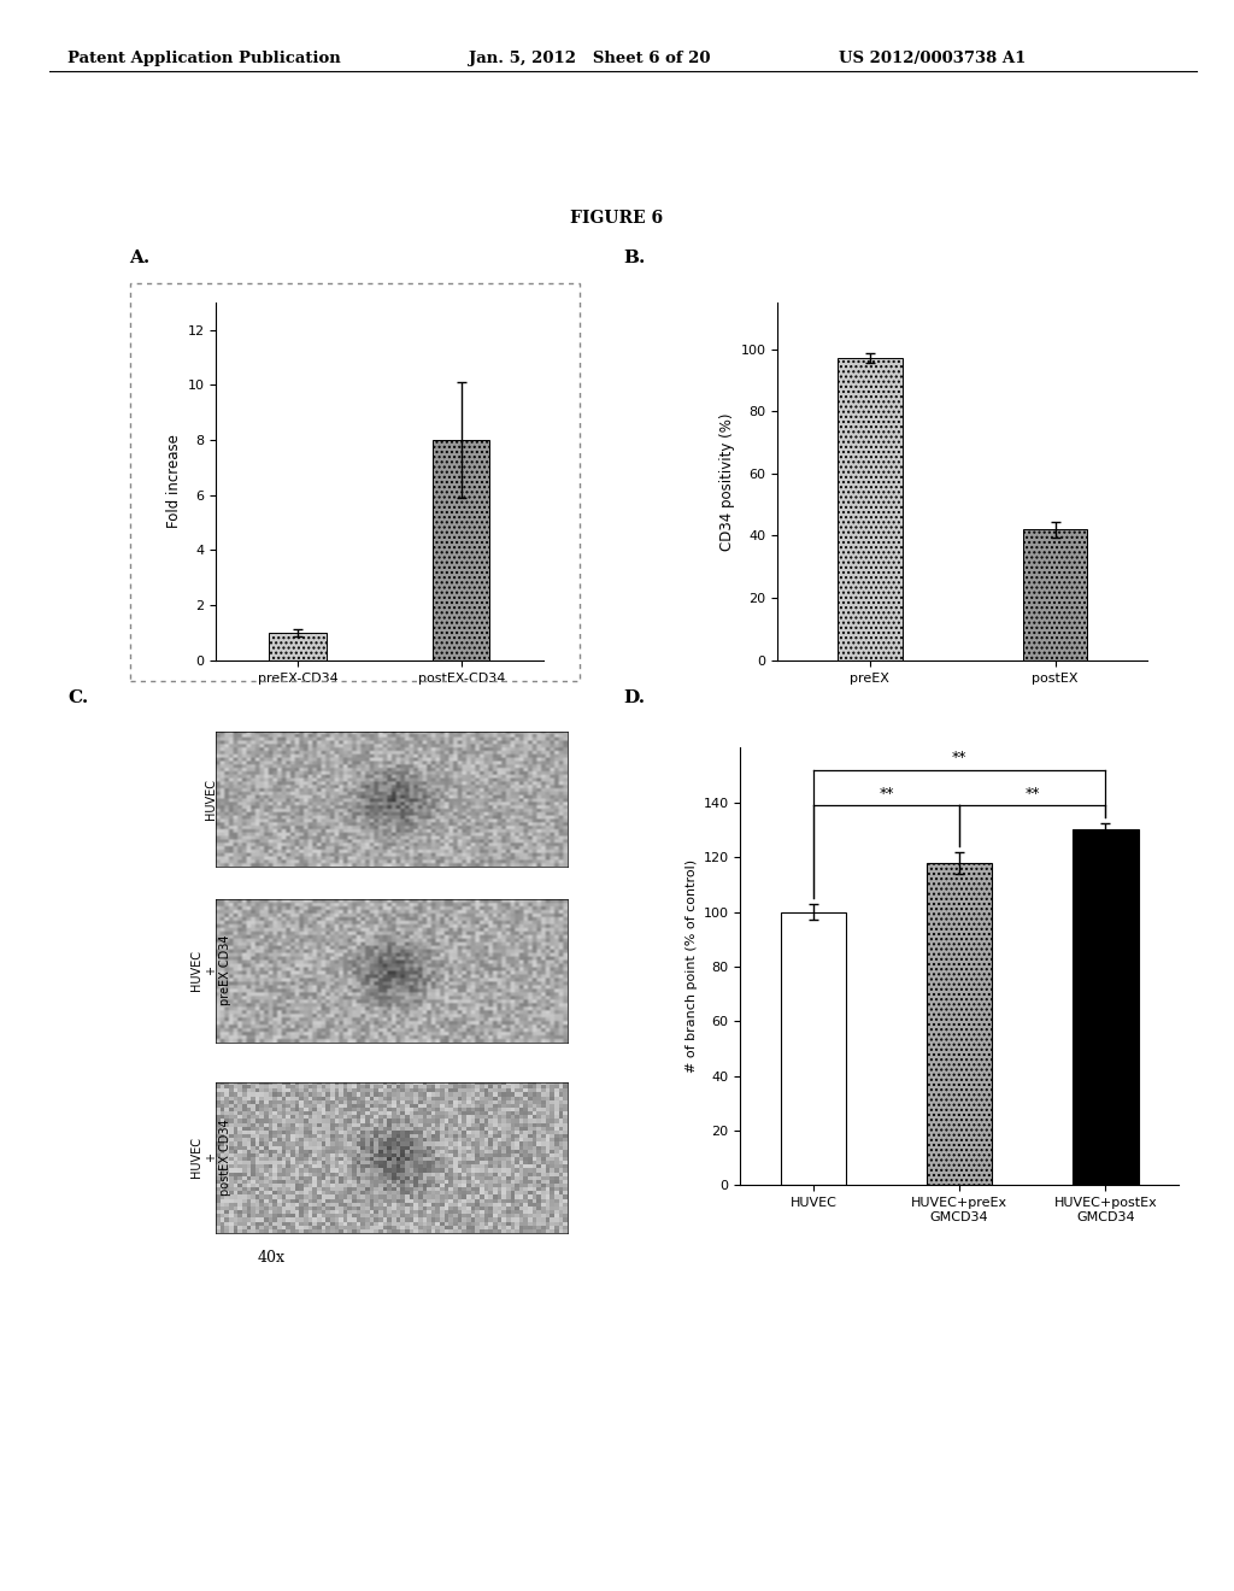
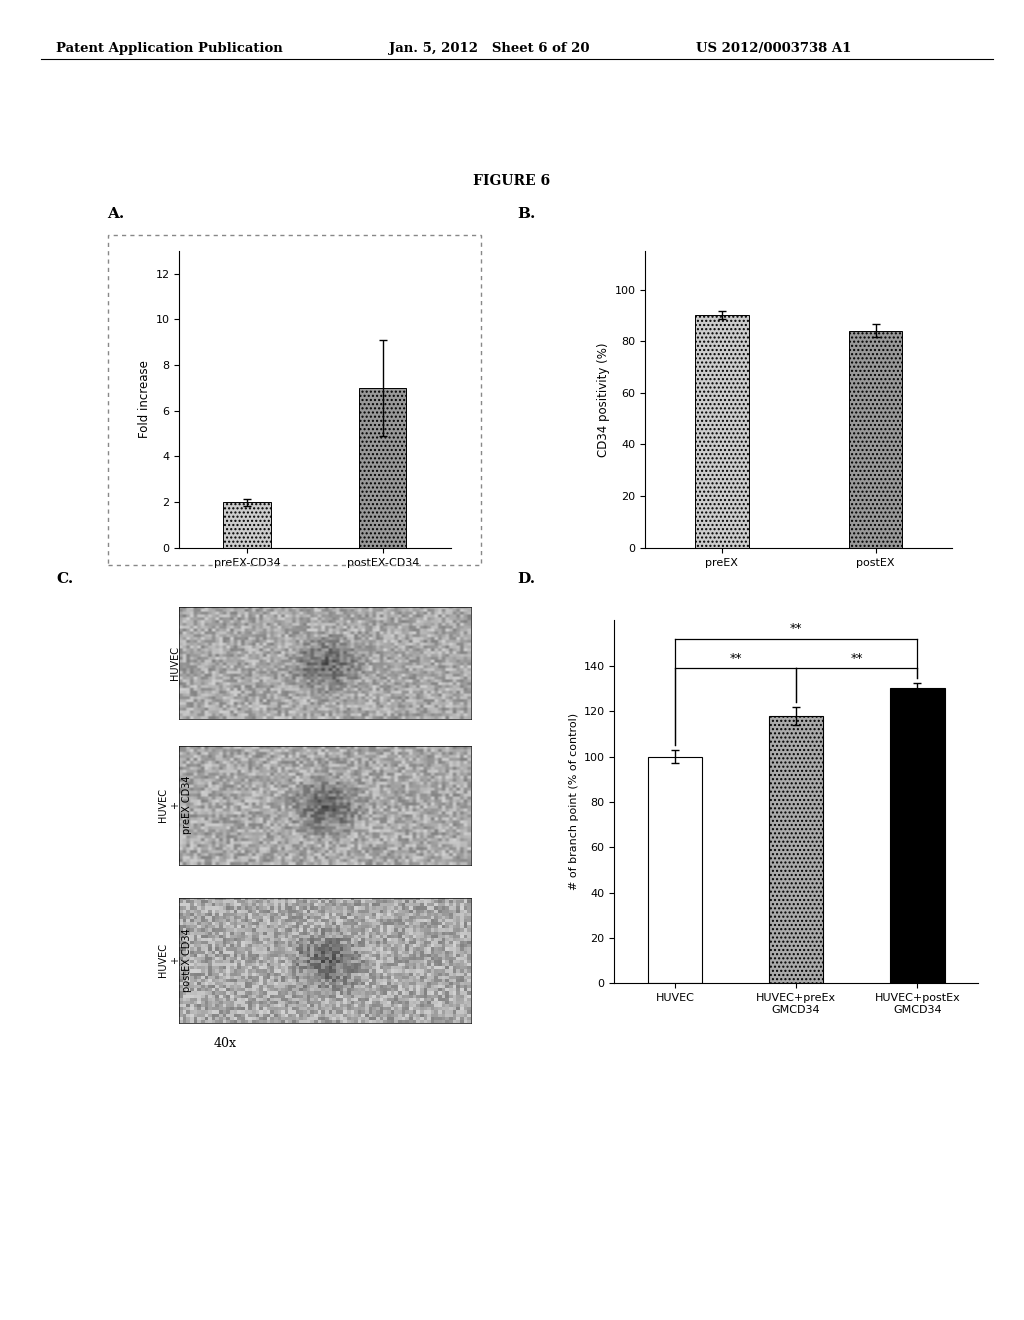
preEX-CD34: 1 -> 2
postEX-CD34: 8 -> 7
preEX: 97 -> 90
postEX: 42 -> 84
